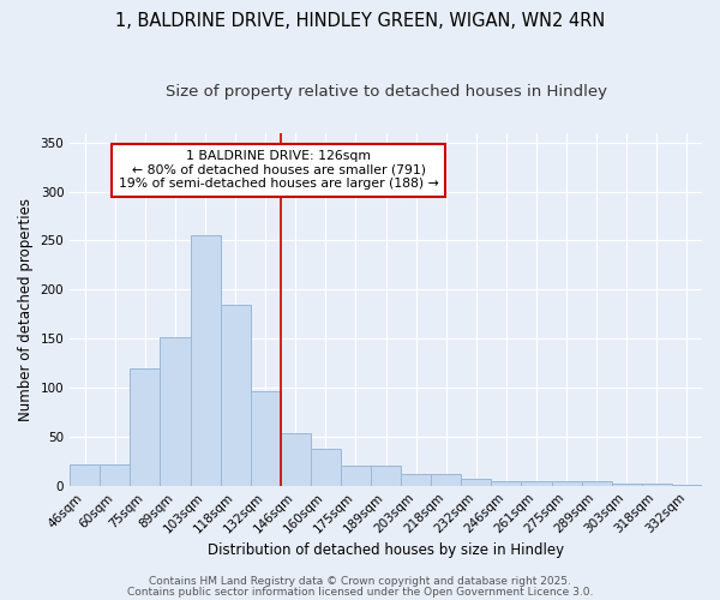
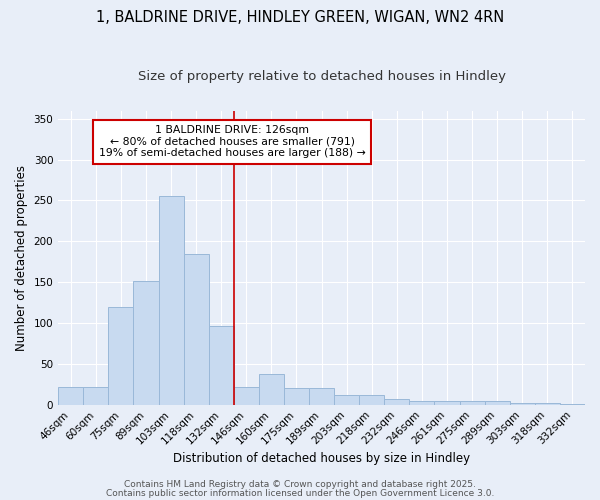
146sqm: 54 -> 22
